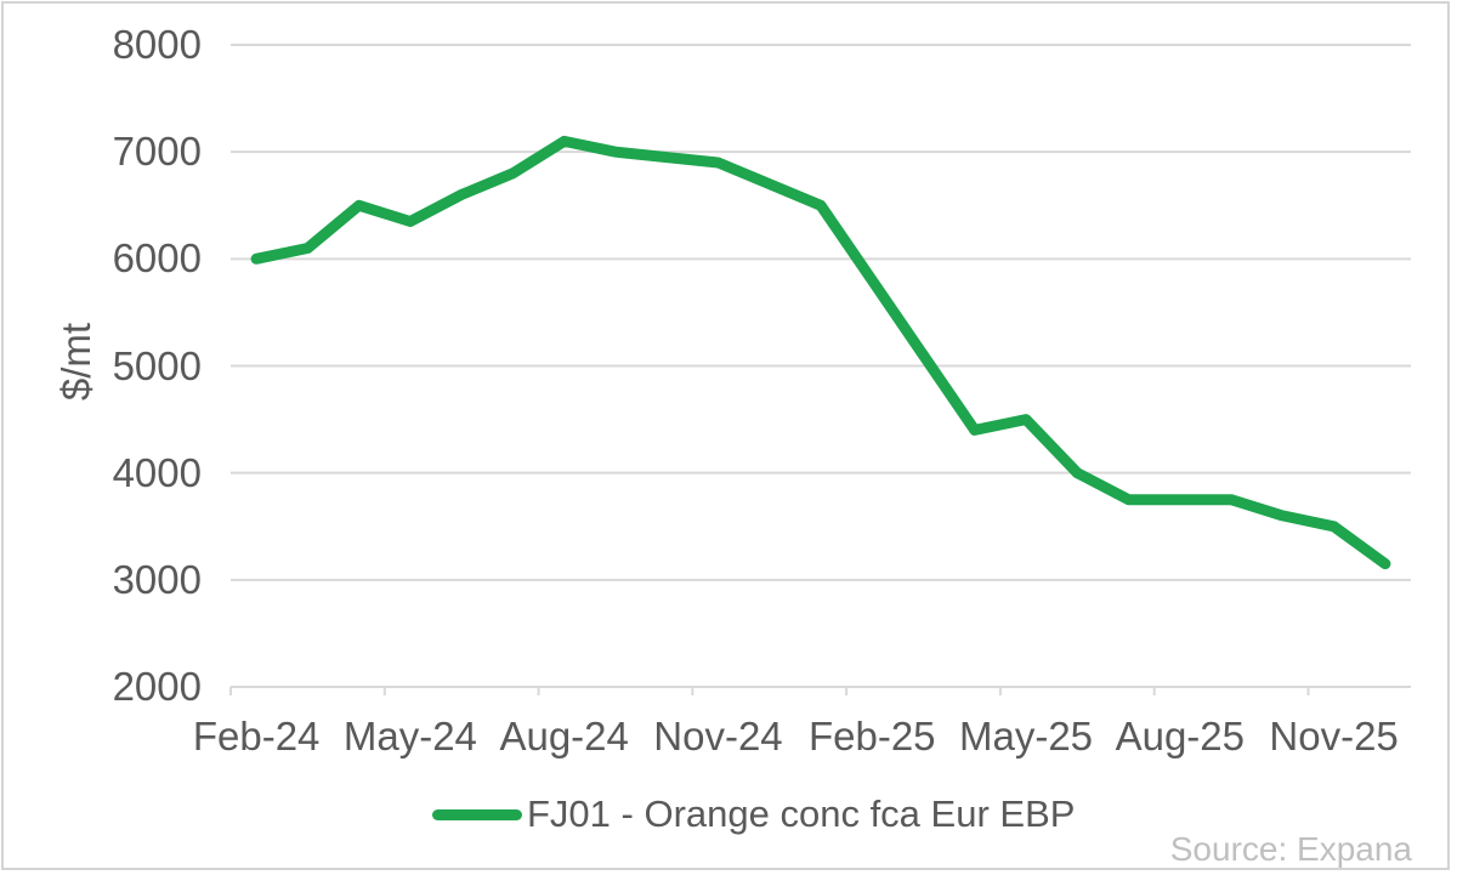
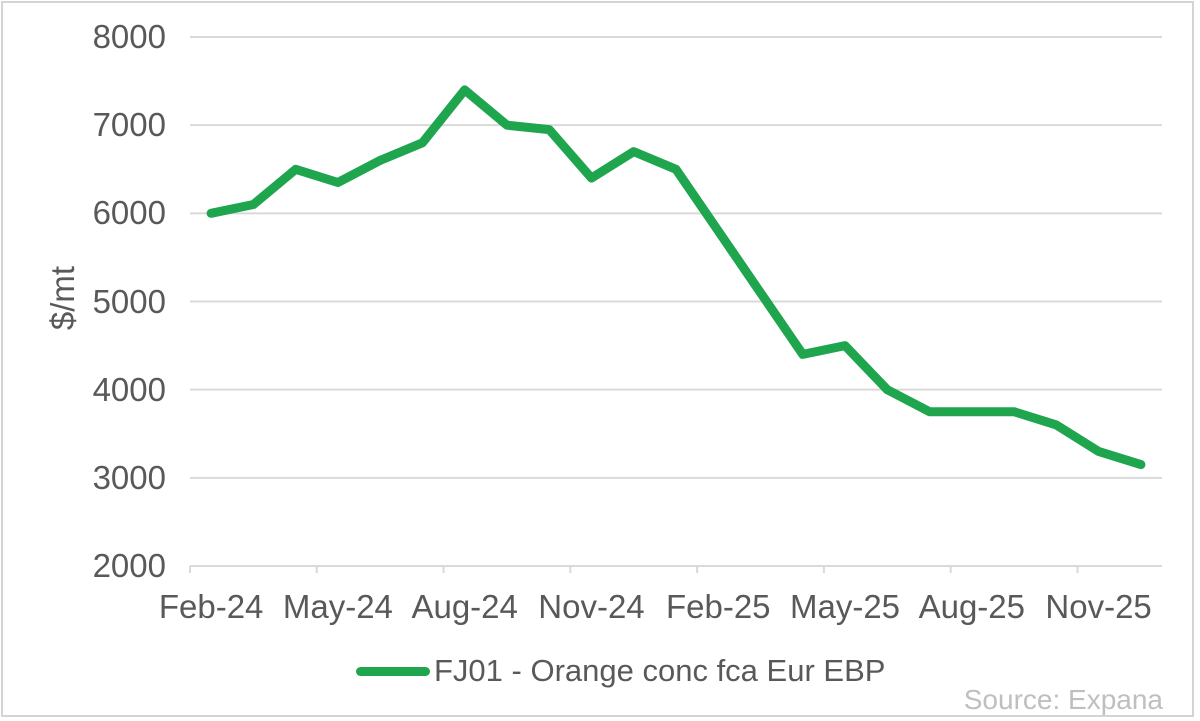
Aug-24: 7100 -> 7400
Nov-24: 6900 -> 6400
Nov-25: 3500 -> 3300
